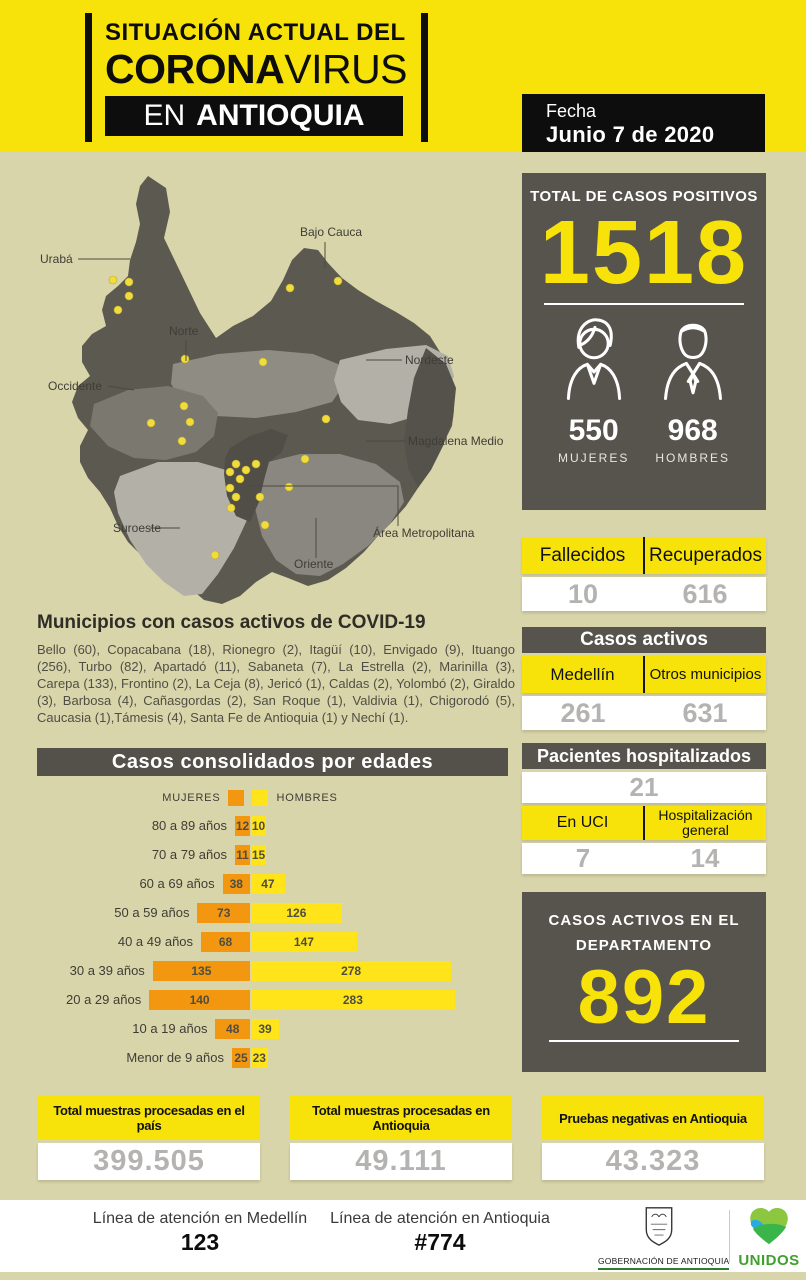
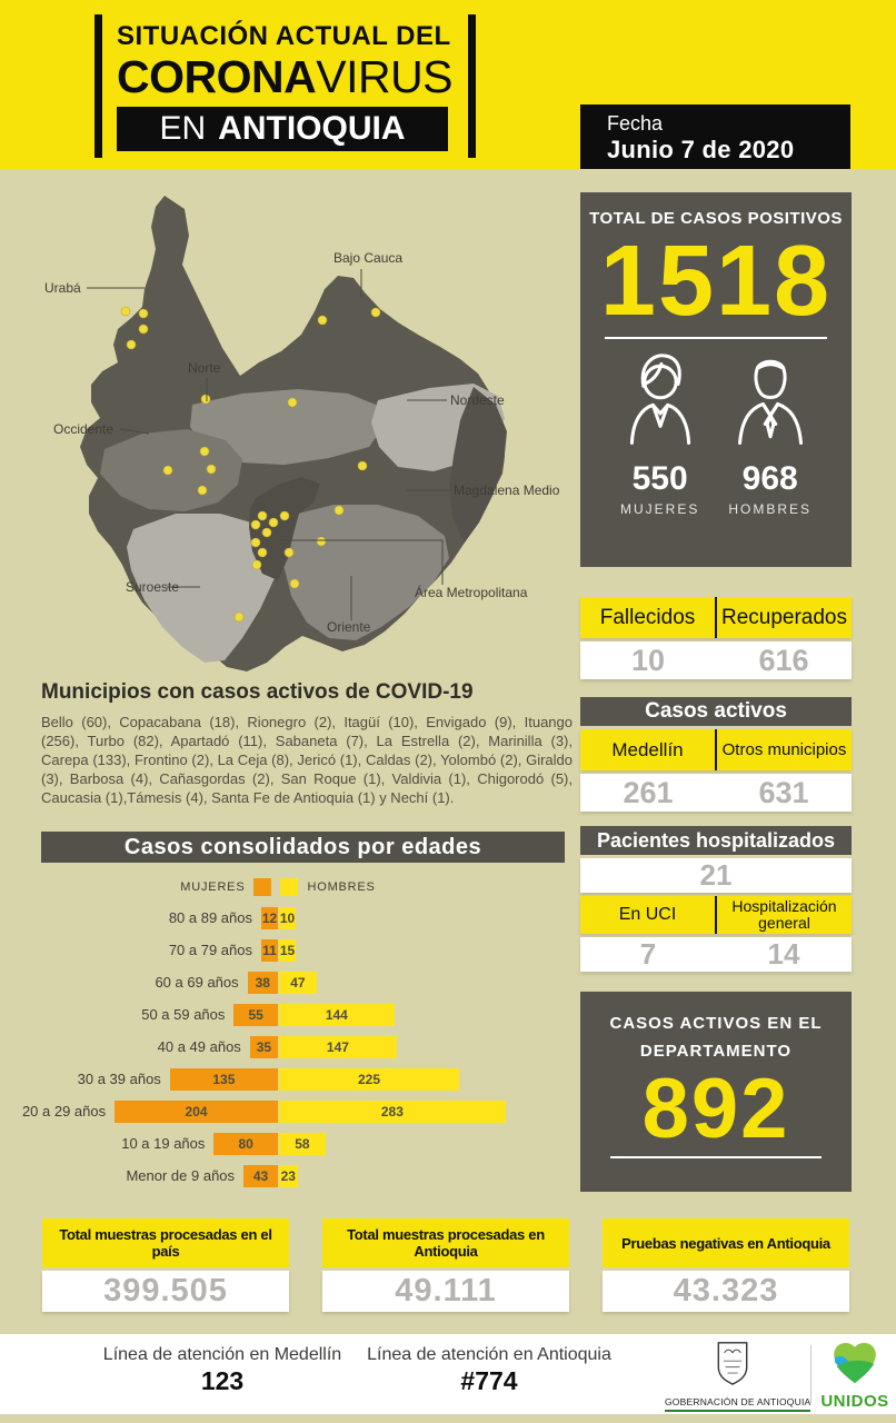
MUJERES/50 a 59 años: 73 -> 55
HOMBRES/50 a 59 años: 126 -> 144
MUJERES/40 a 49 años: 68 -> 35
HOMBRES/30 a 39 años: 278 -> 225
MUJERES/20 a 29 años: 140 -> 204
MUJERES/10 a 19 años: 48 -> 80
HOMBRES/10 a 19 años: 39 -> 58
MUJERES/Menor de 9 años: 25 -> 43
